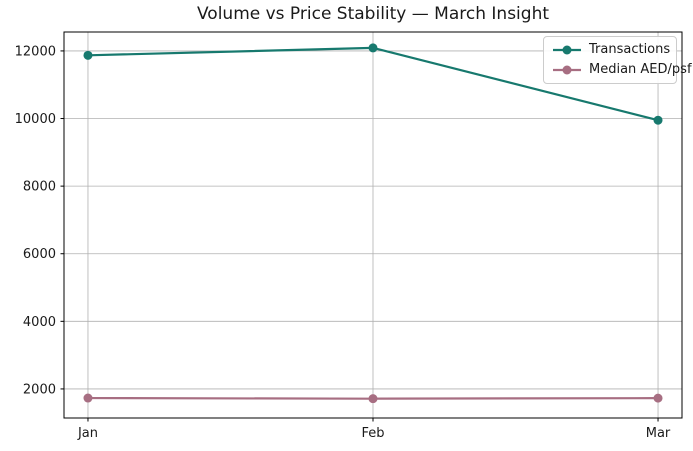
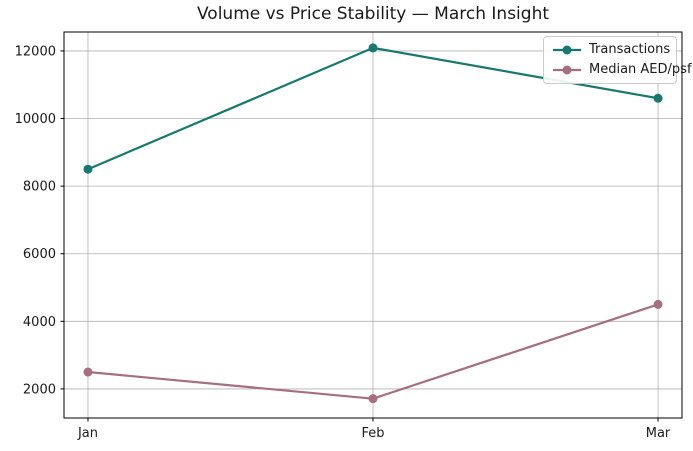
Transactions/Jan: 11900 -> 8500
Median AED/psf/Jan: 1700 -> 2500
Transactions/Mar: 10000 -> 10600
Median AED/psf/Mar: 1700 -> 4500
